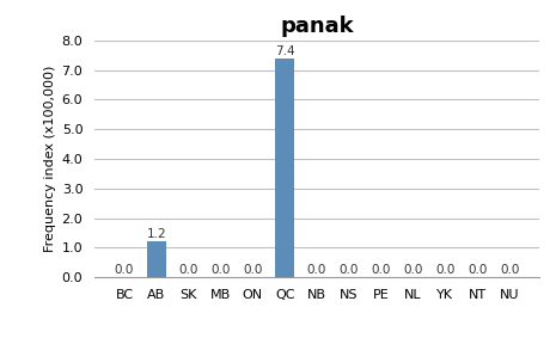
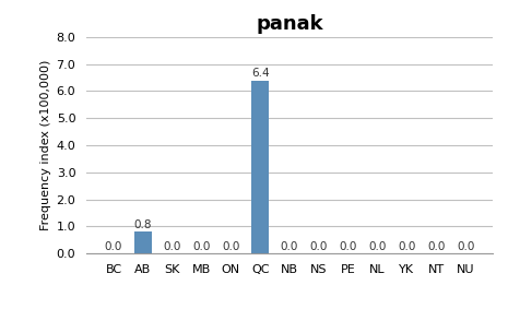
AB: 1.2 -> 0.8
QC: 7.4 -> 6.4
